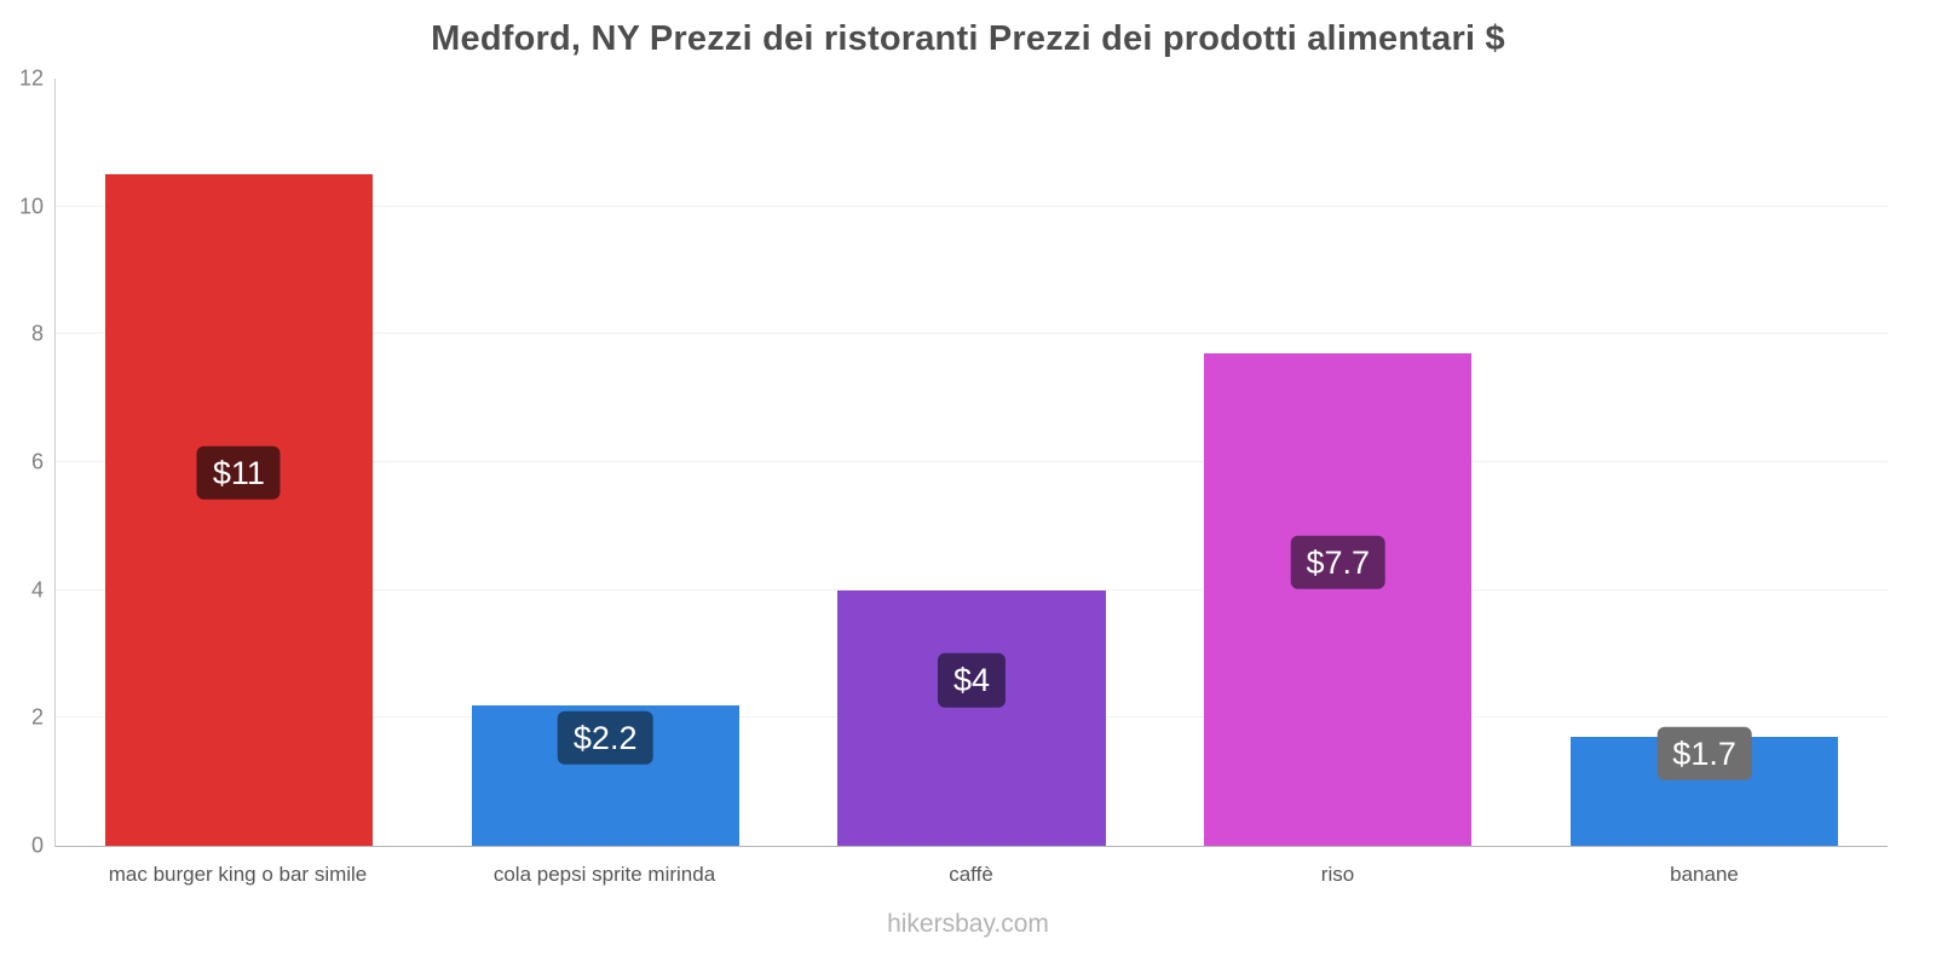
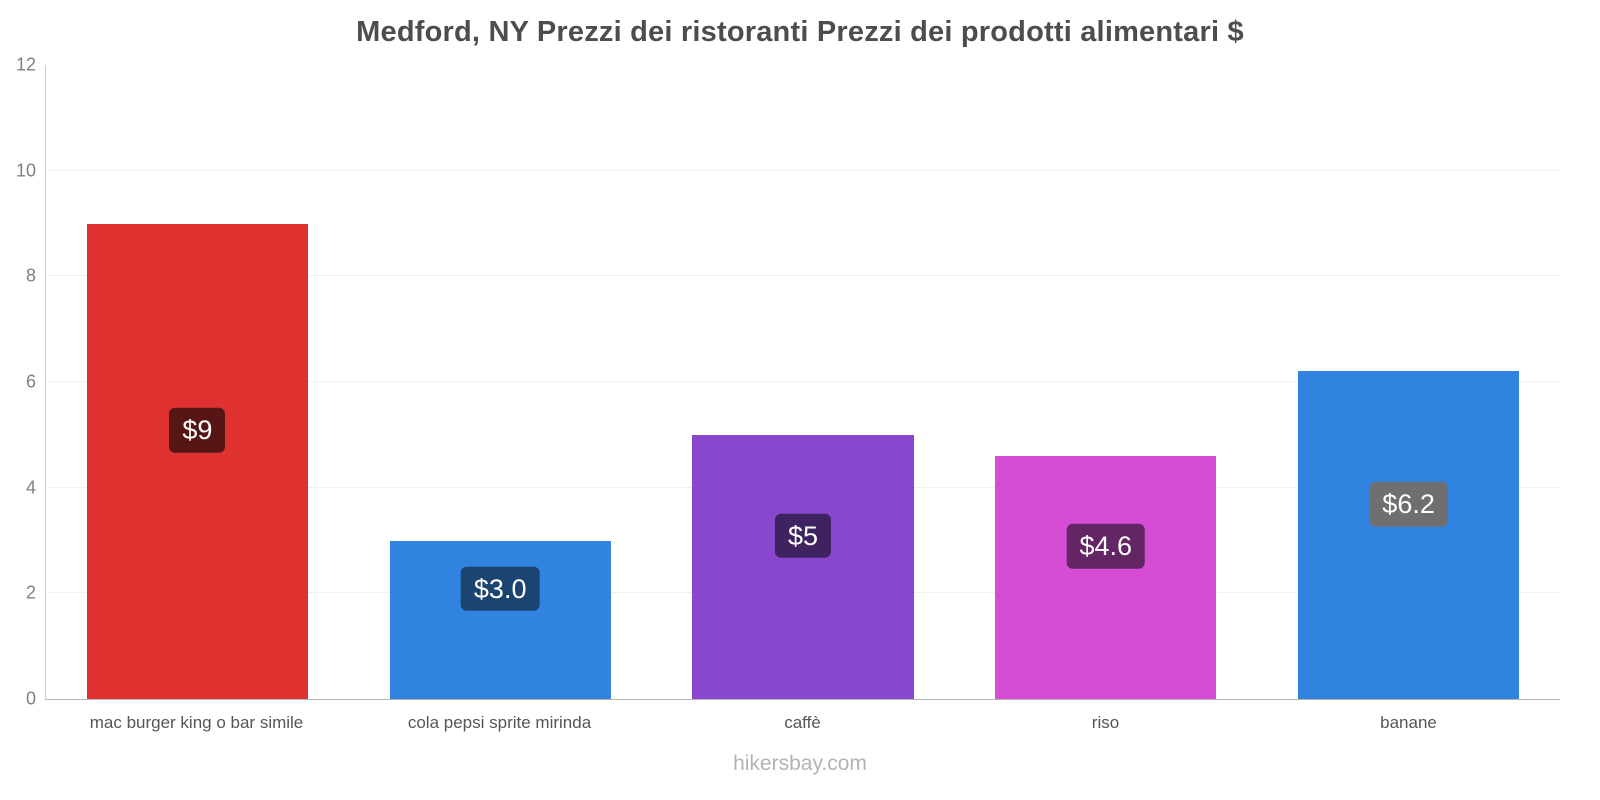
mac burger king o bar simile: $11 -> $9
cola pepsi sprite mirinda: $2.2 -> $3.0
caffè: $4 -> $5
riso: $7.7 -> $4.6
banane: $1.7 -> $6.2
